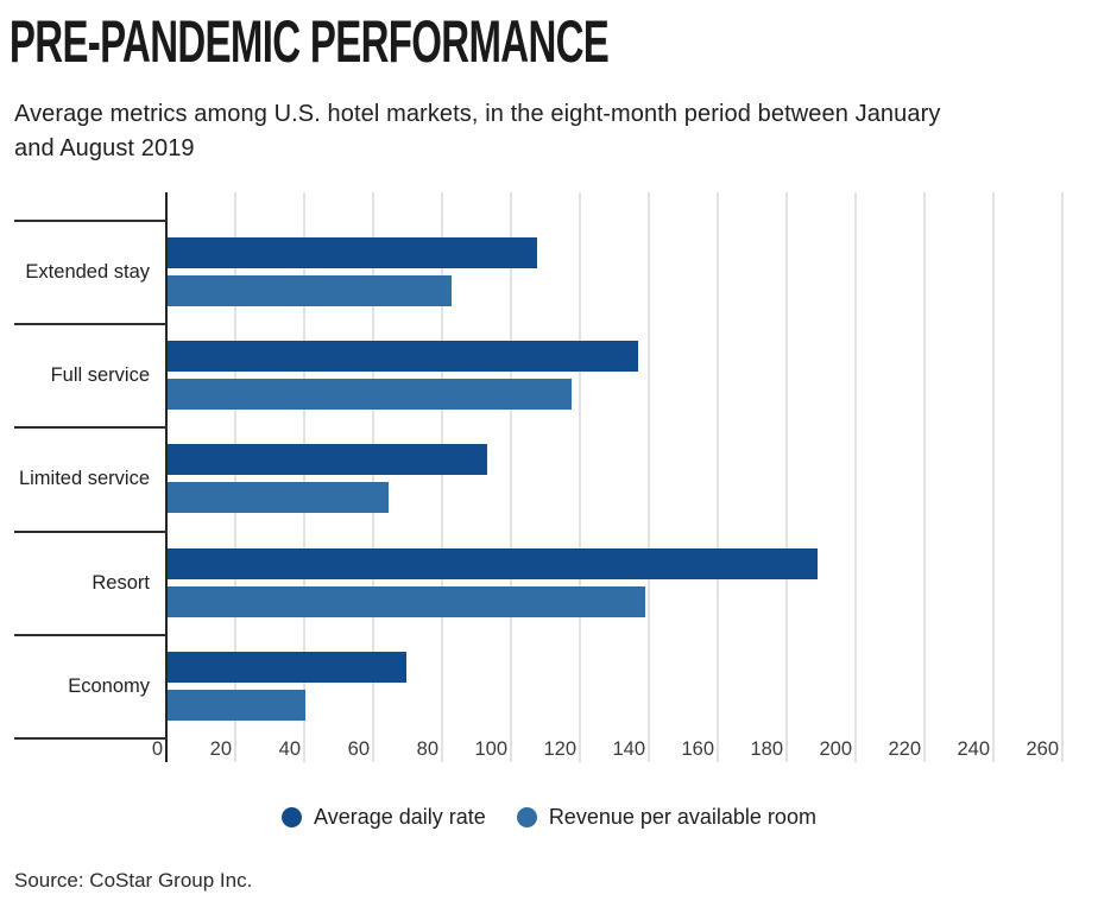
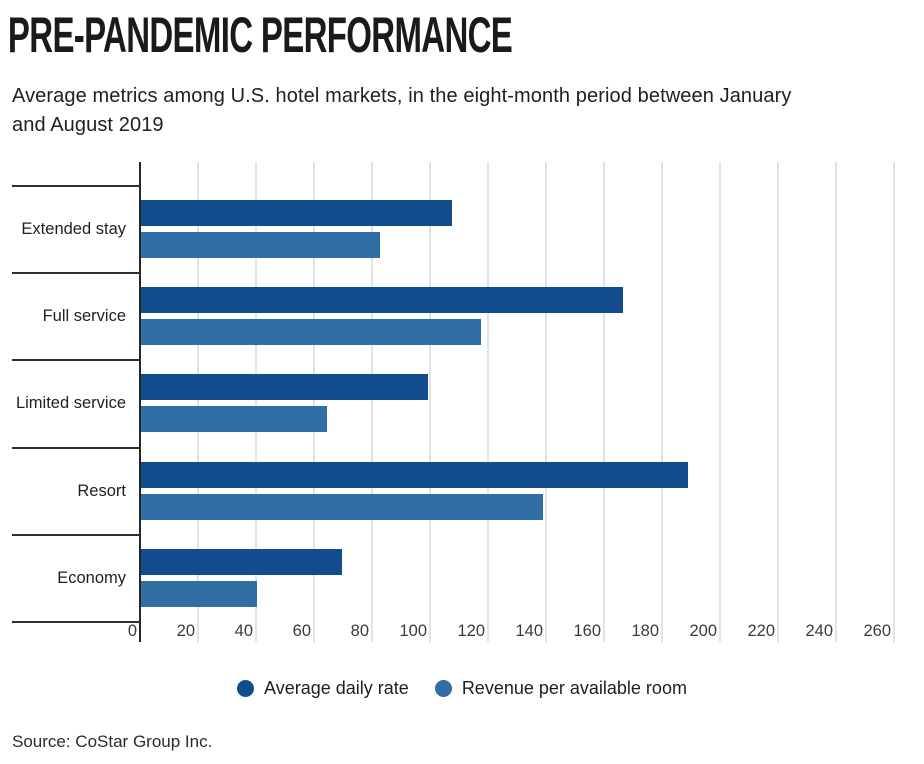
Average daily rate/Full service: 137 -> 166
Average daily rate/Limited service: 93 -> 99
